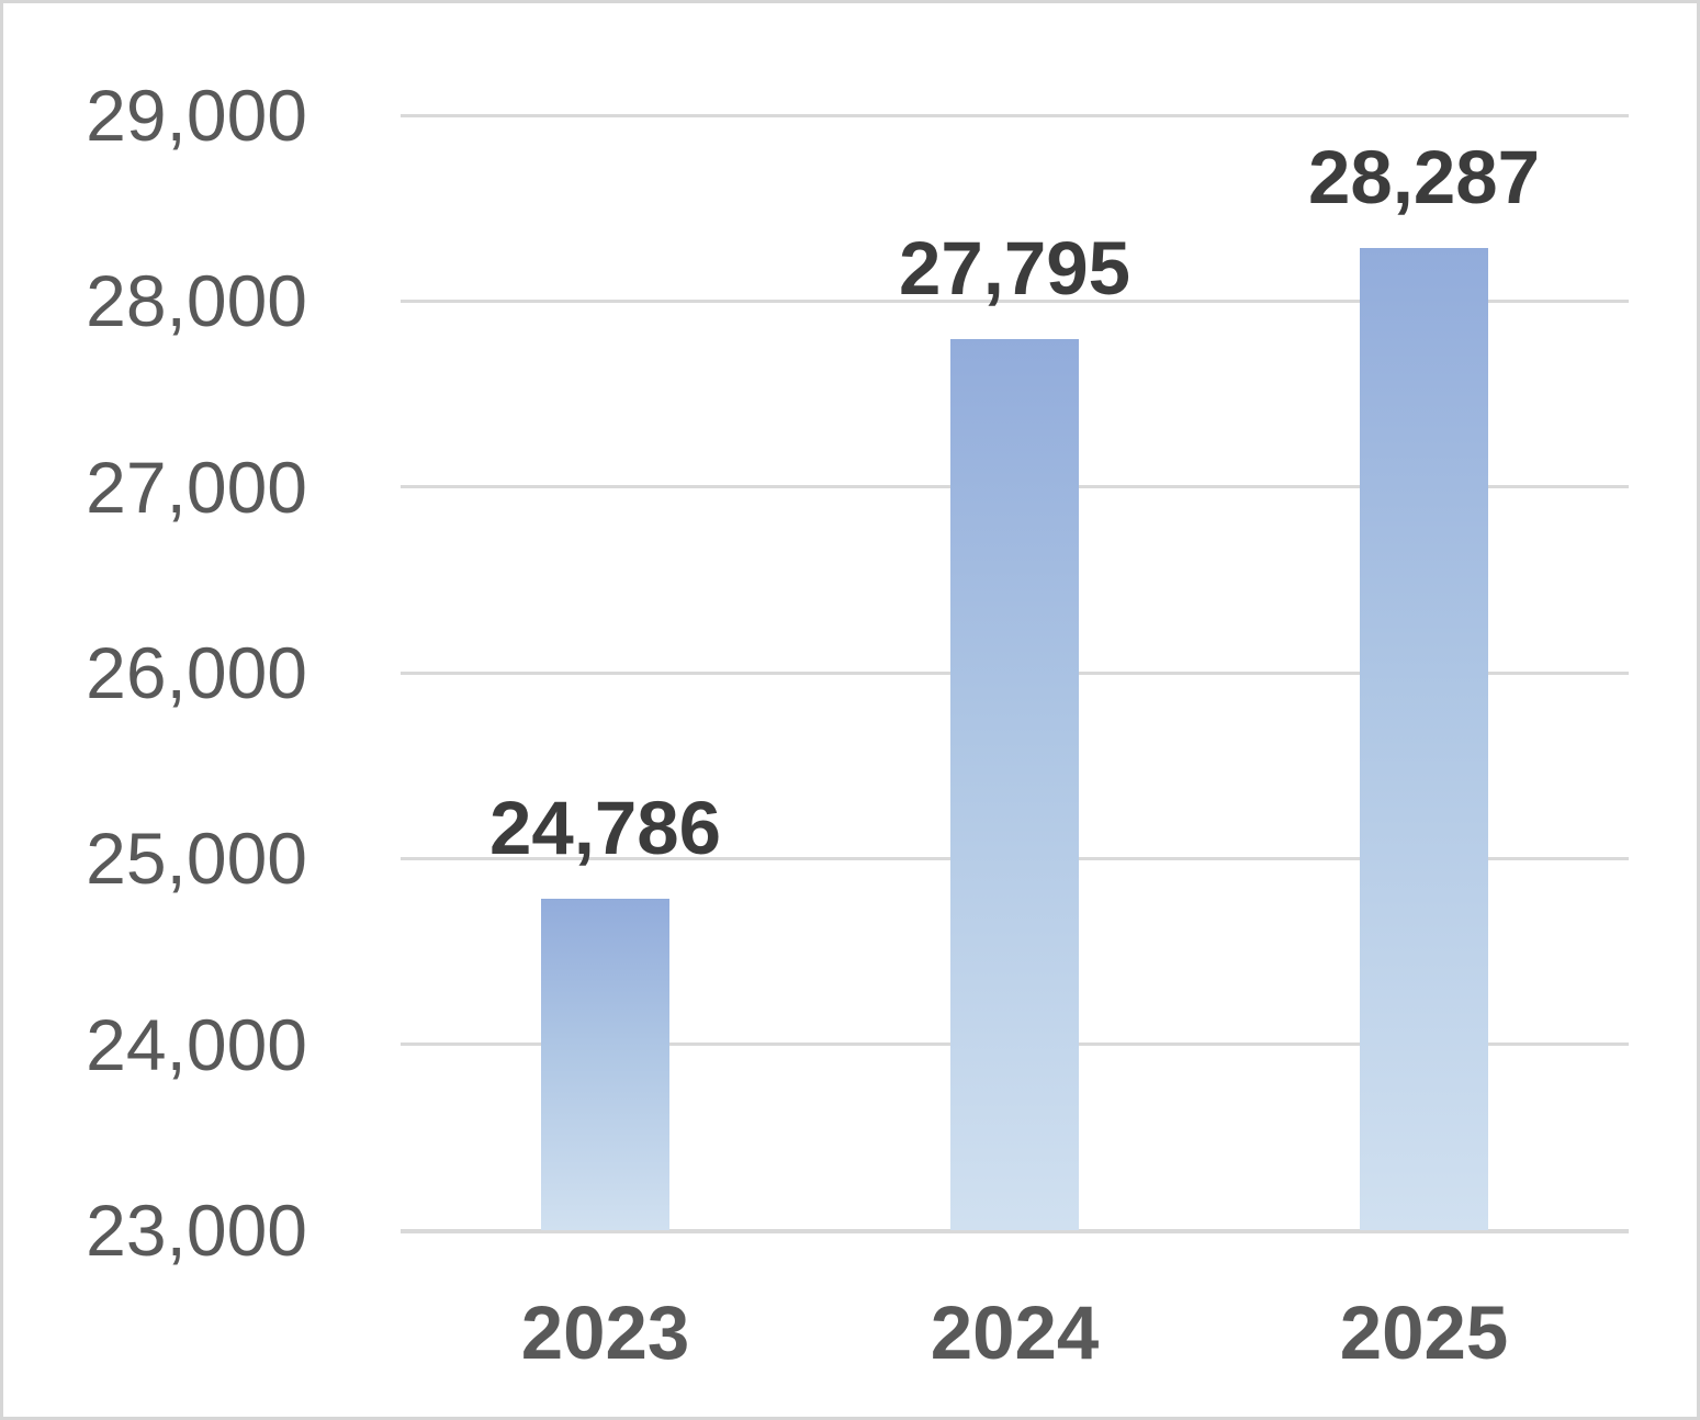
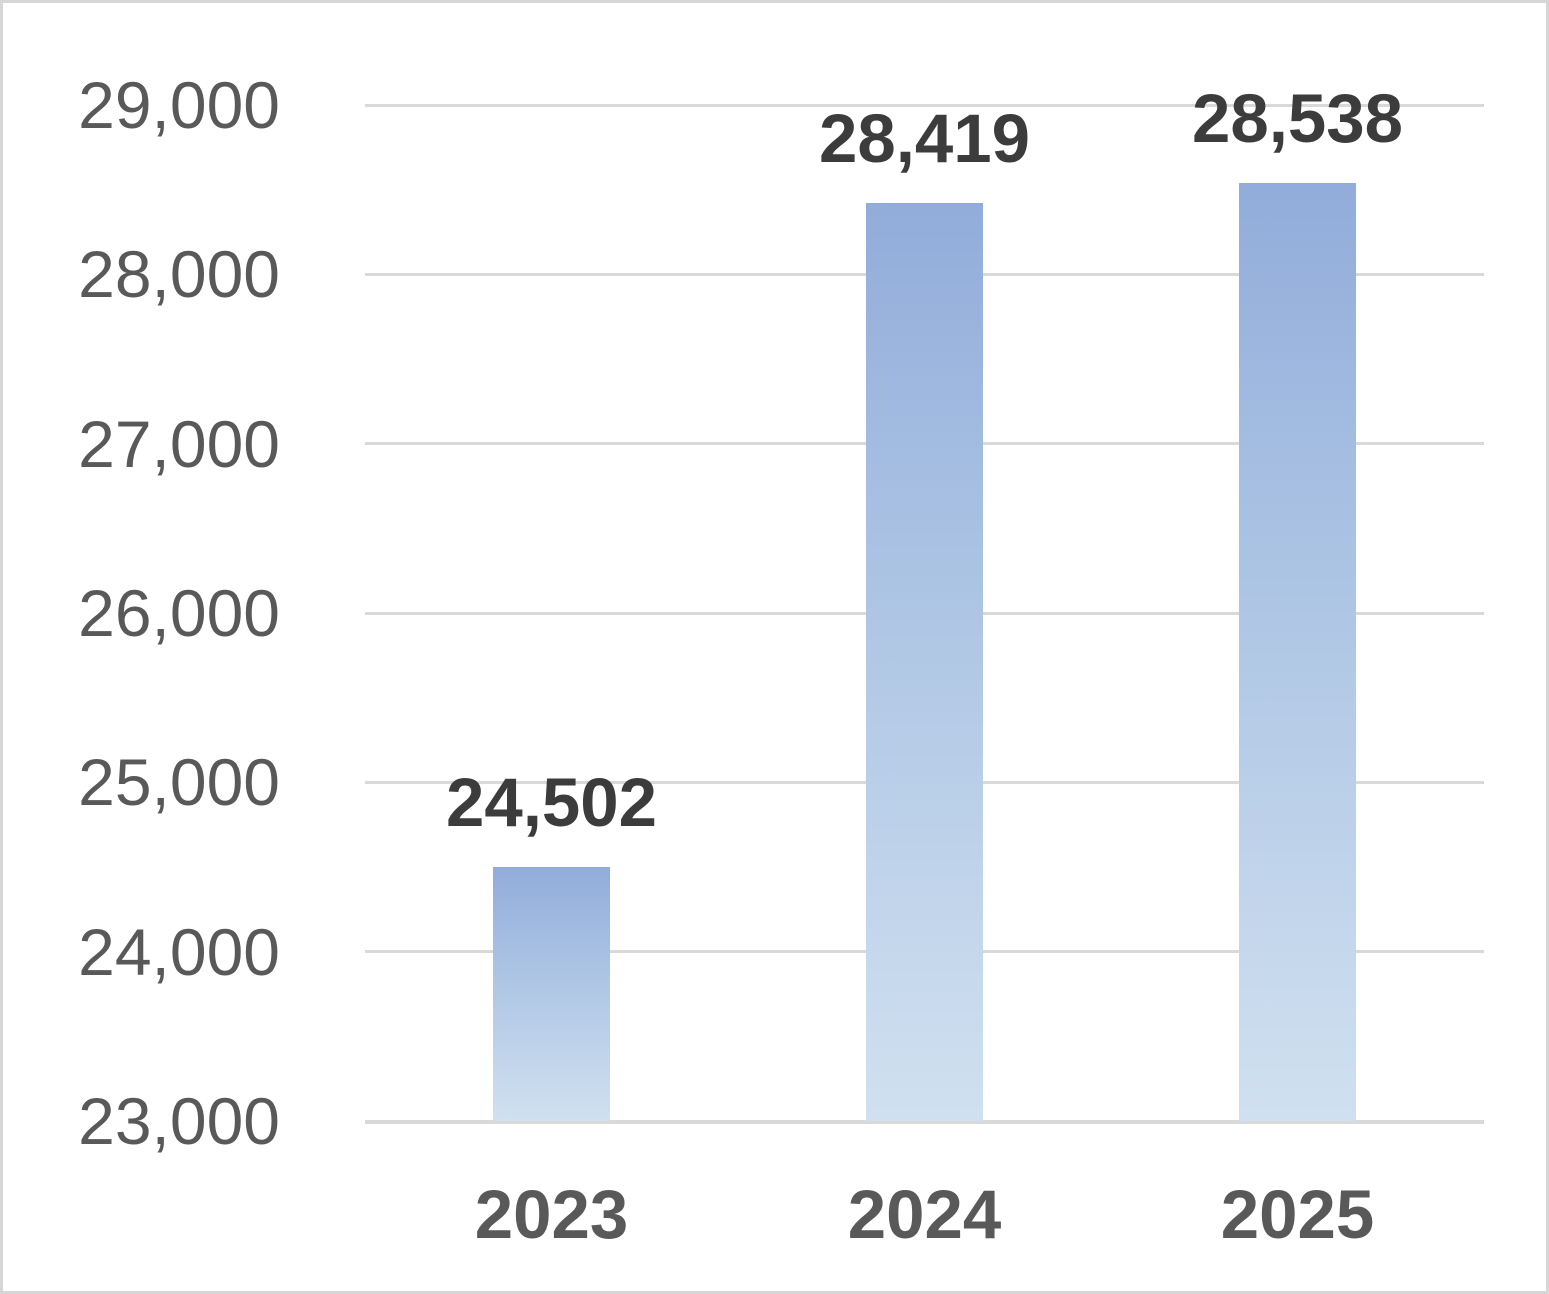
2023: 24,786 -> 24,502
2024: 27,795 -> 28,419
2025: 28,287 -> 28,538
